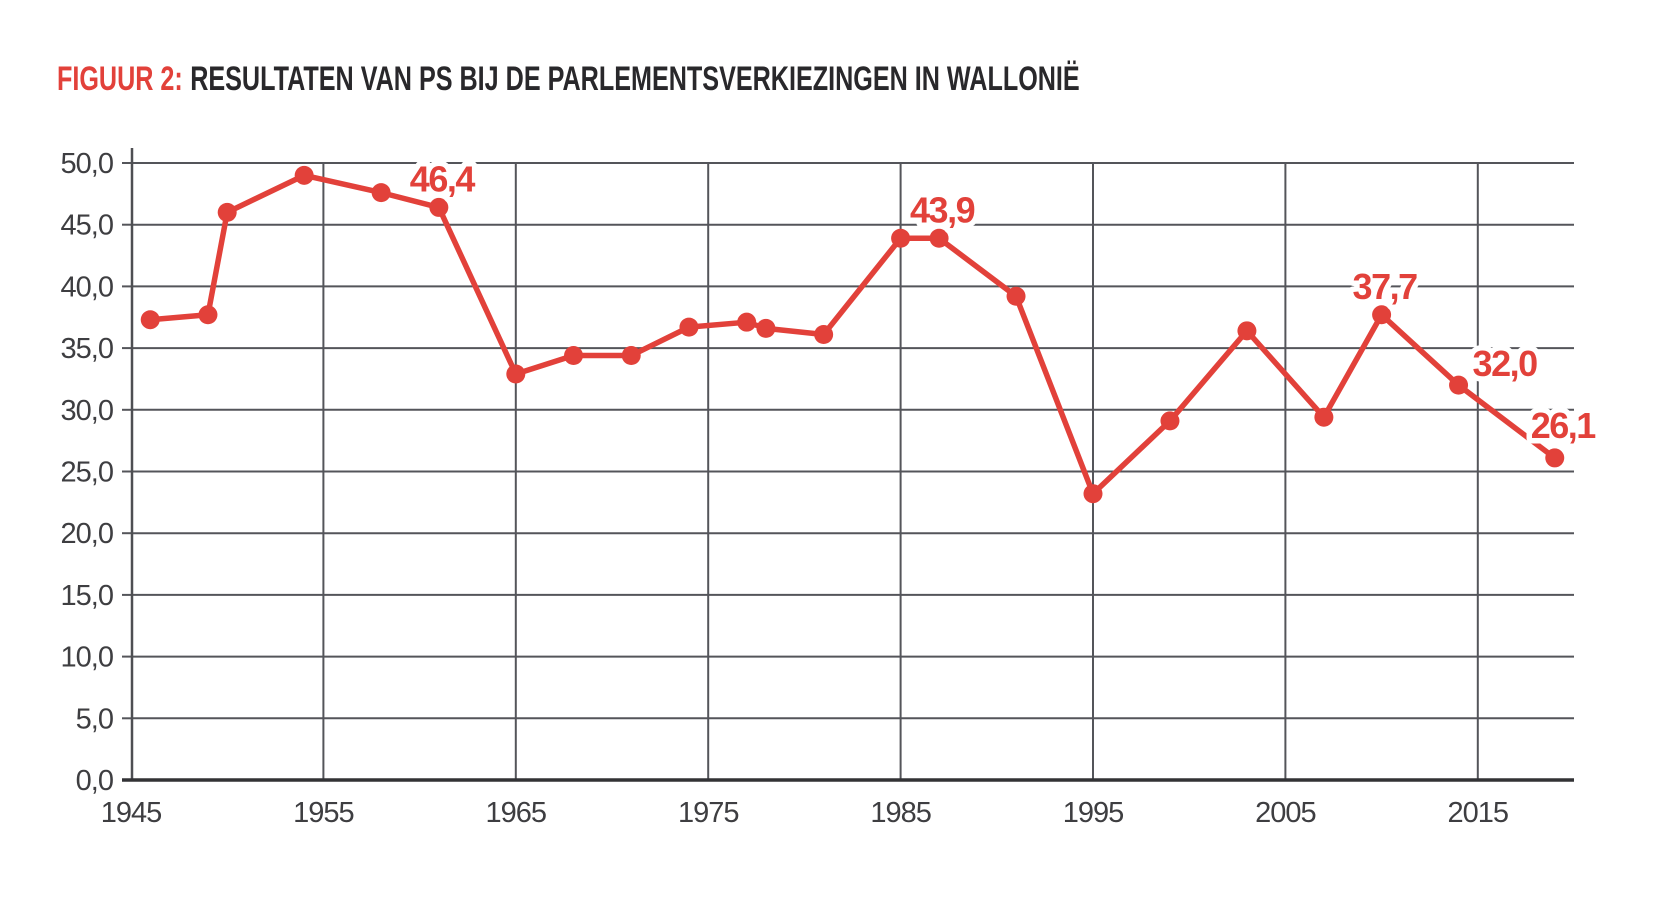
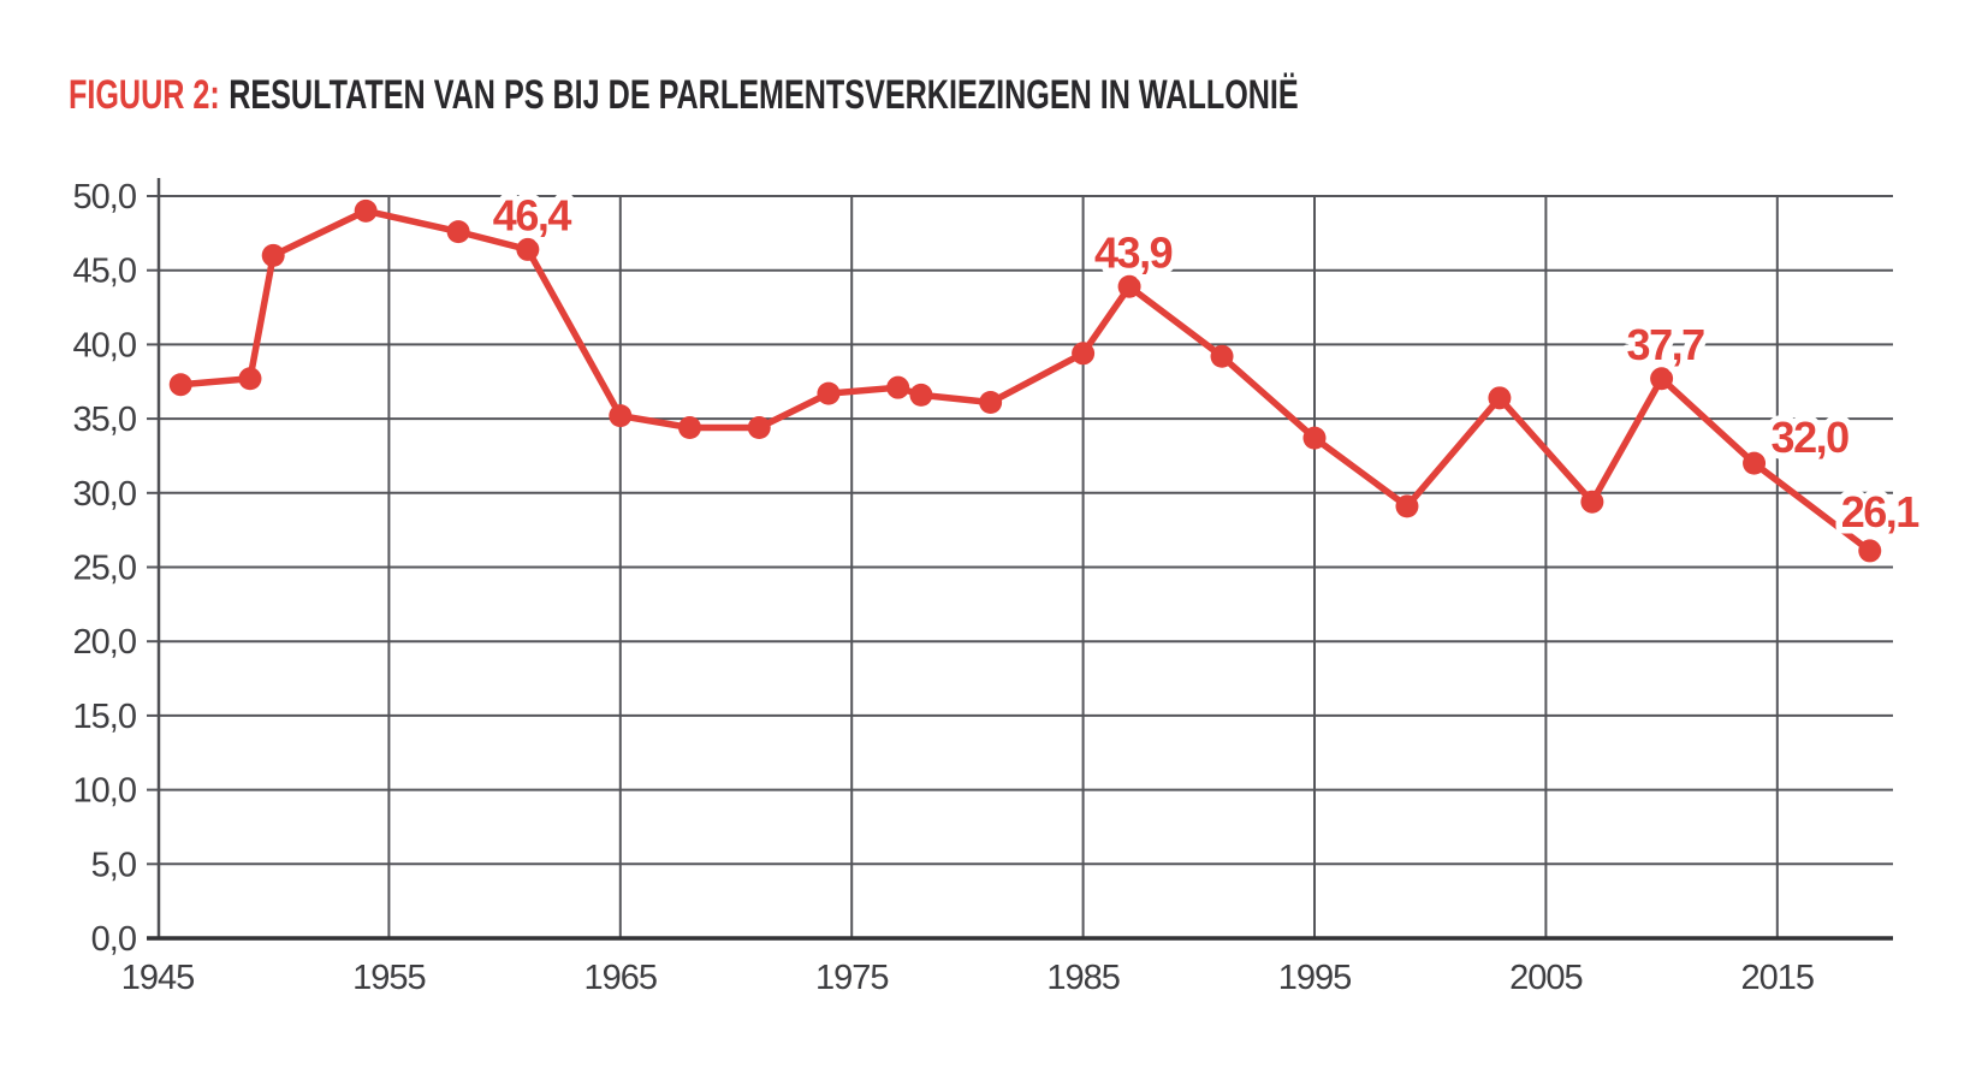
1965: 32,9 -> 35,2
1985: 43,9 -> 39,4
1995: 23,2 -> 33,7
